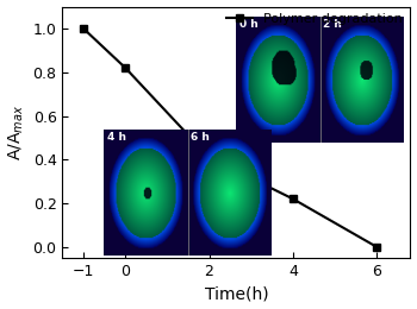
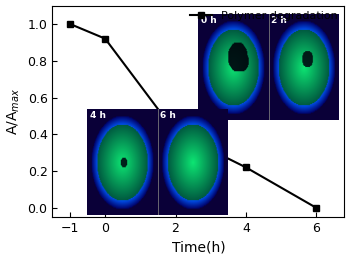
0: 0.82 -> 0.92
